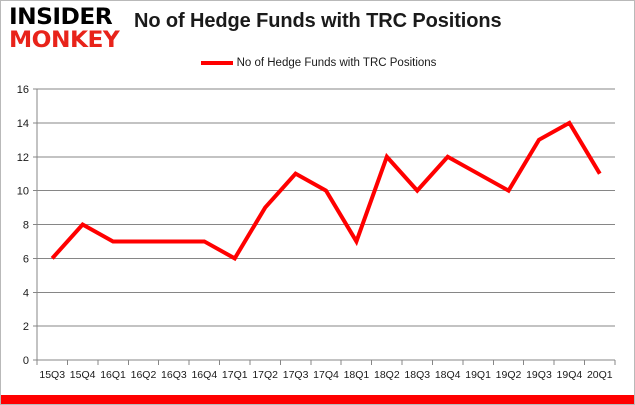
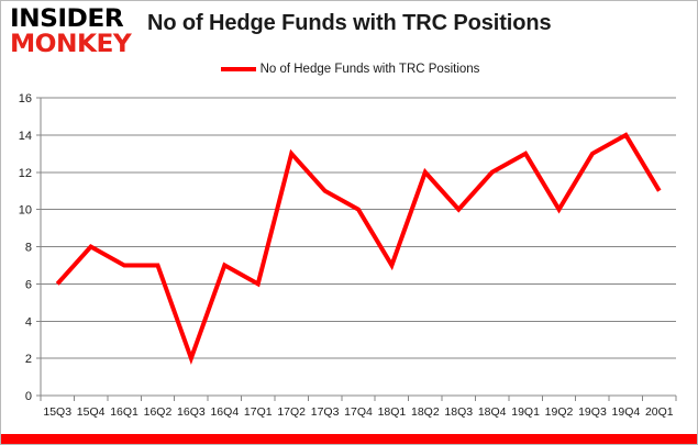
16Q3: 7 -> 2
17Q2: 9 -> 13
19Q1: 11 -> 13
